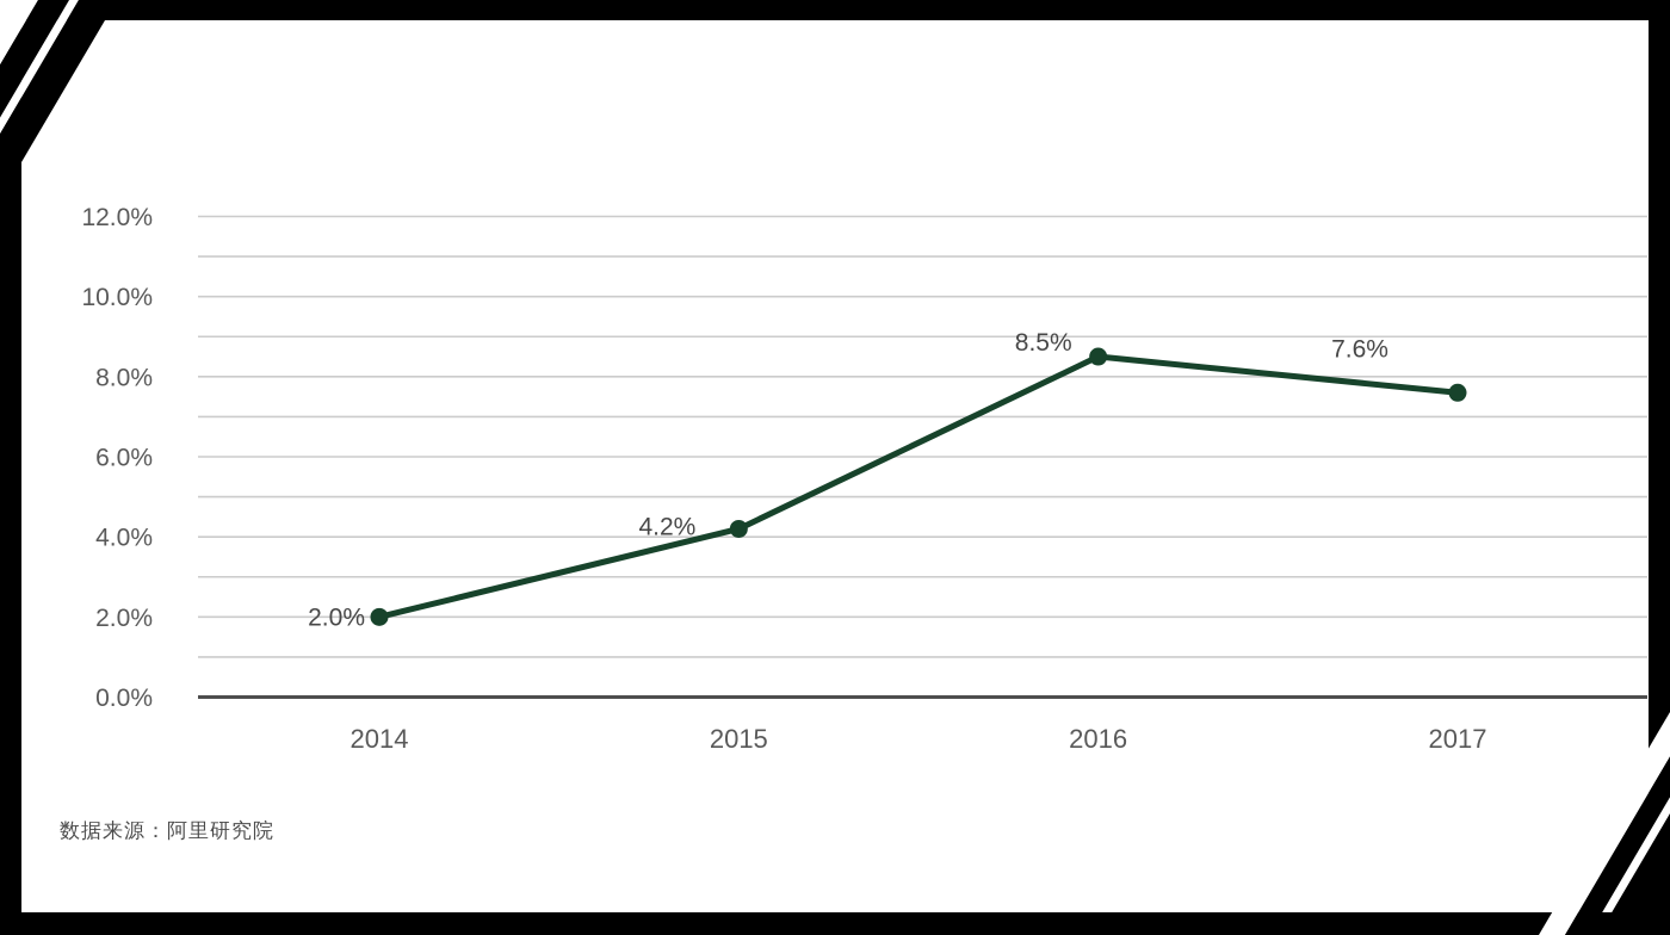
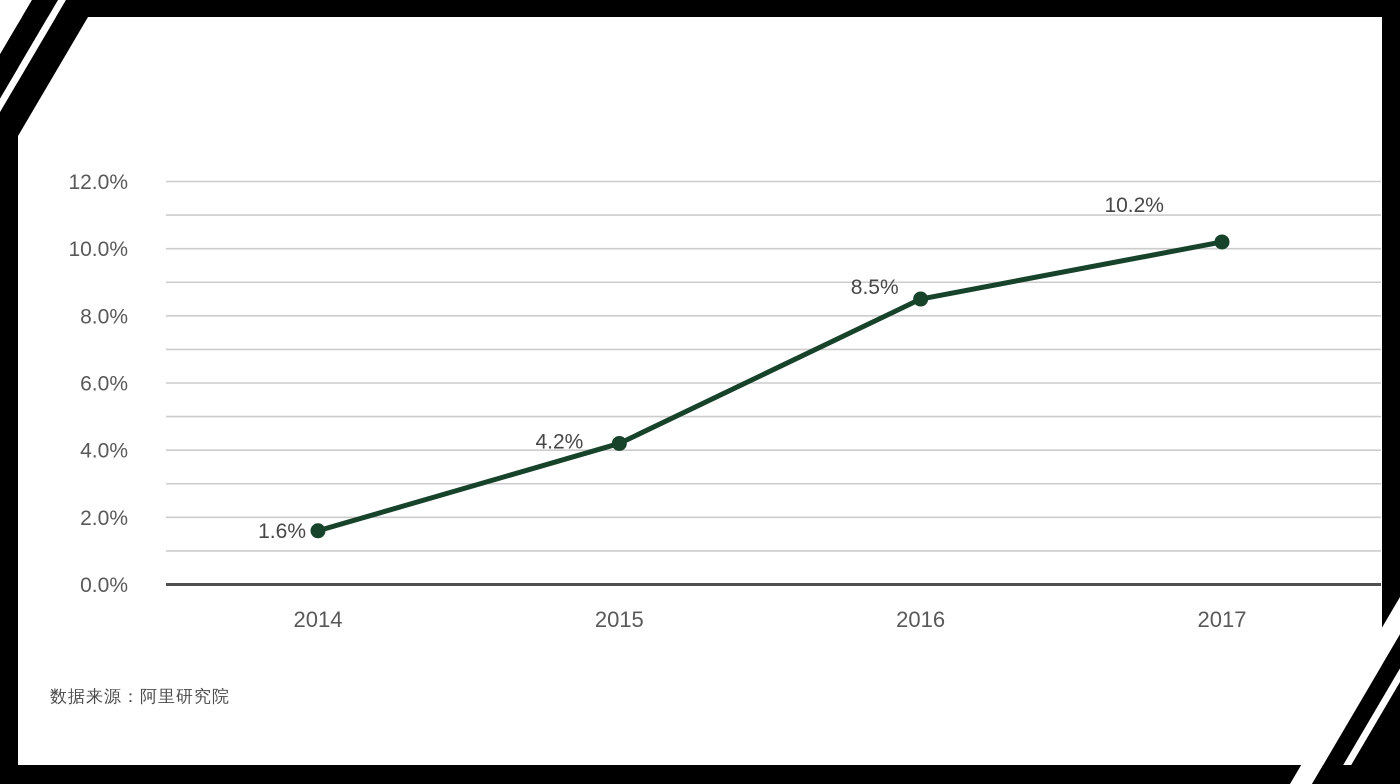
2014: 2.0% -> 1.6%
2017: 7.6% -> 10.2%
